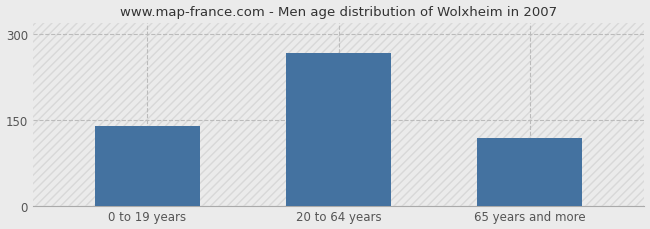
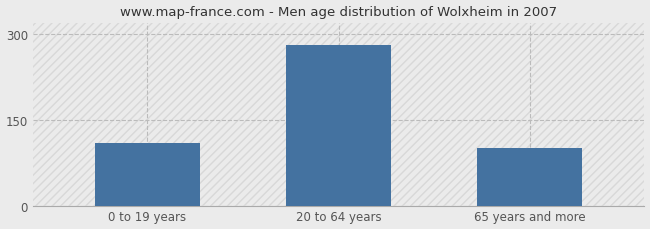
0 to 19 years: 140 -> 110
20 to 64 years: 268 -> 281
65 years and more: 118 -> 100
